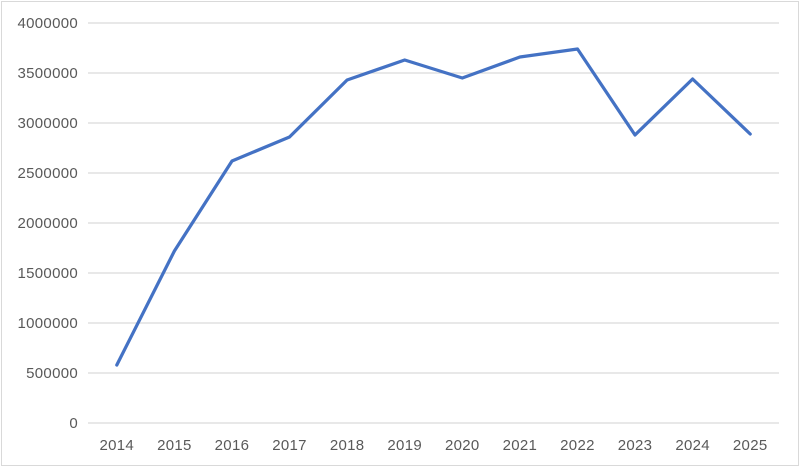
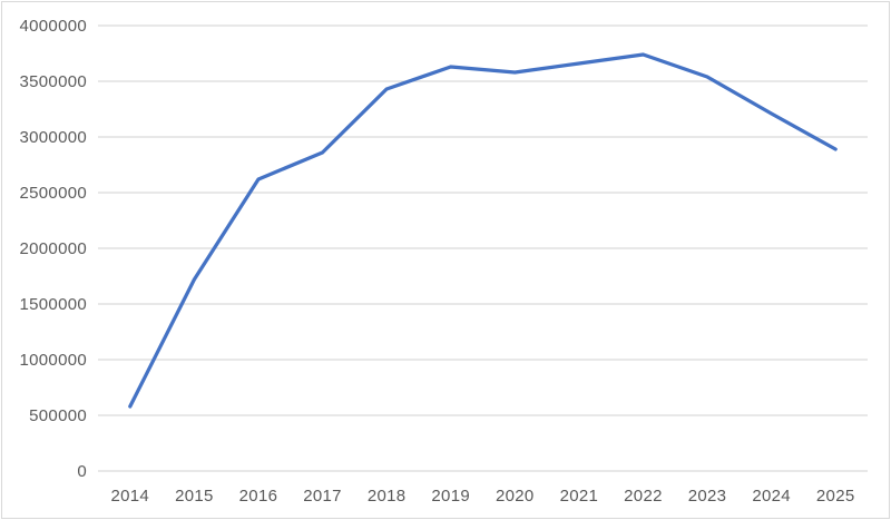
2020: 3450000 -> 3580000
2023: 2880000 -> 3540000
2024: 3440000 -> 3210000
